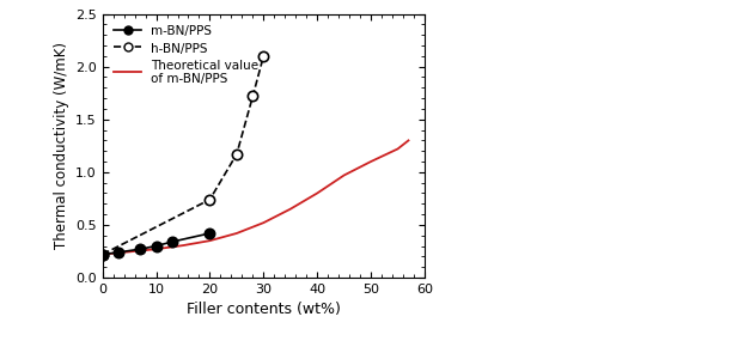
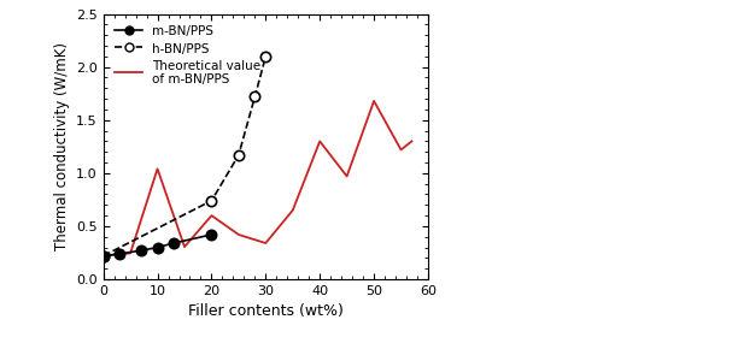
Theoretical value of m-BN/PPS/10: 0.27 -> 1.04
Theoretical value of m-BN/PPS/20: 0.35 -> 0.60
Theoretical value of m-BN/PPS/30: 0.52 -> 0.34
Theoretical value of m-BN/PPS/40: 0.80 -> 1.30
Theoretical value of m-BN/PPS/50: 1.10 -> 1.68
